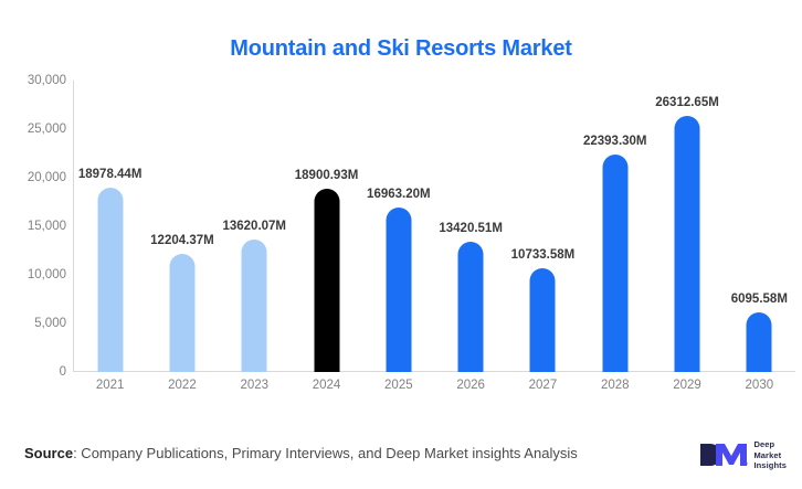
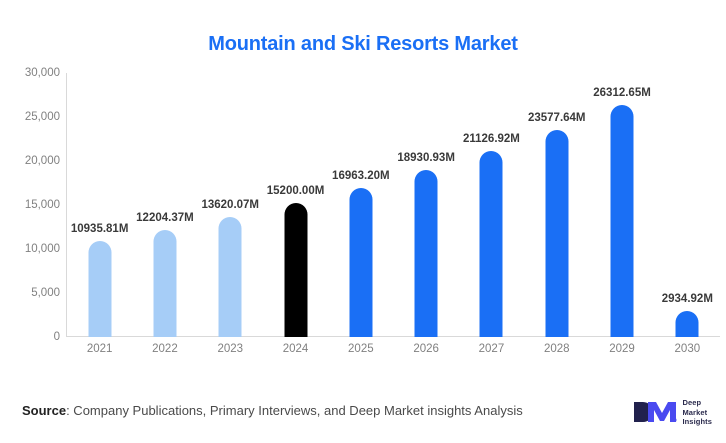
2021: 18978.44M -> 10935.81M
2024: 18900.93M -> 15200.00M
2026: 13420.51M -> 18930.93M
2027: 10733.58M -> 21126.92M
2028: 22393.30M -> 23577.64M
2030: 6095.58M -> 2934.92M
